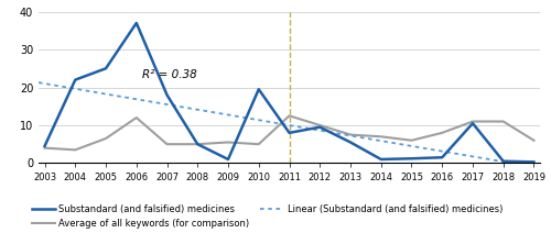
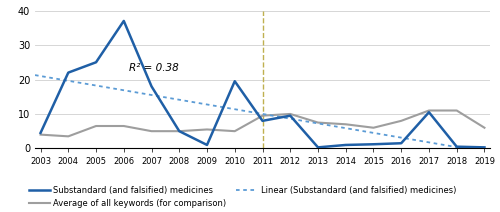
Average of all keywords (for comparison)/2006: 12.0 -> 6.5
Average of all keywords (for comparison)/2011: 12.5 -> 9.5
Substandard (and falsified) medicines/2013: 5.5 -> 0.3
